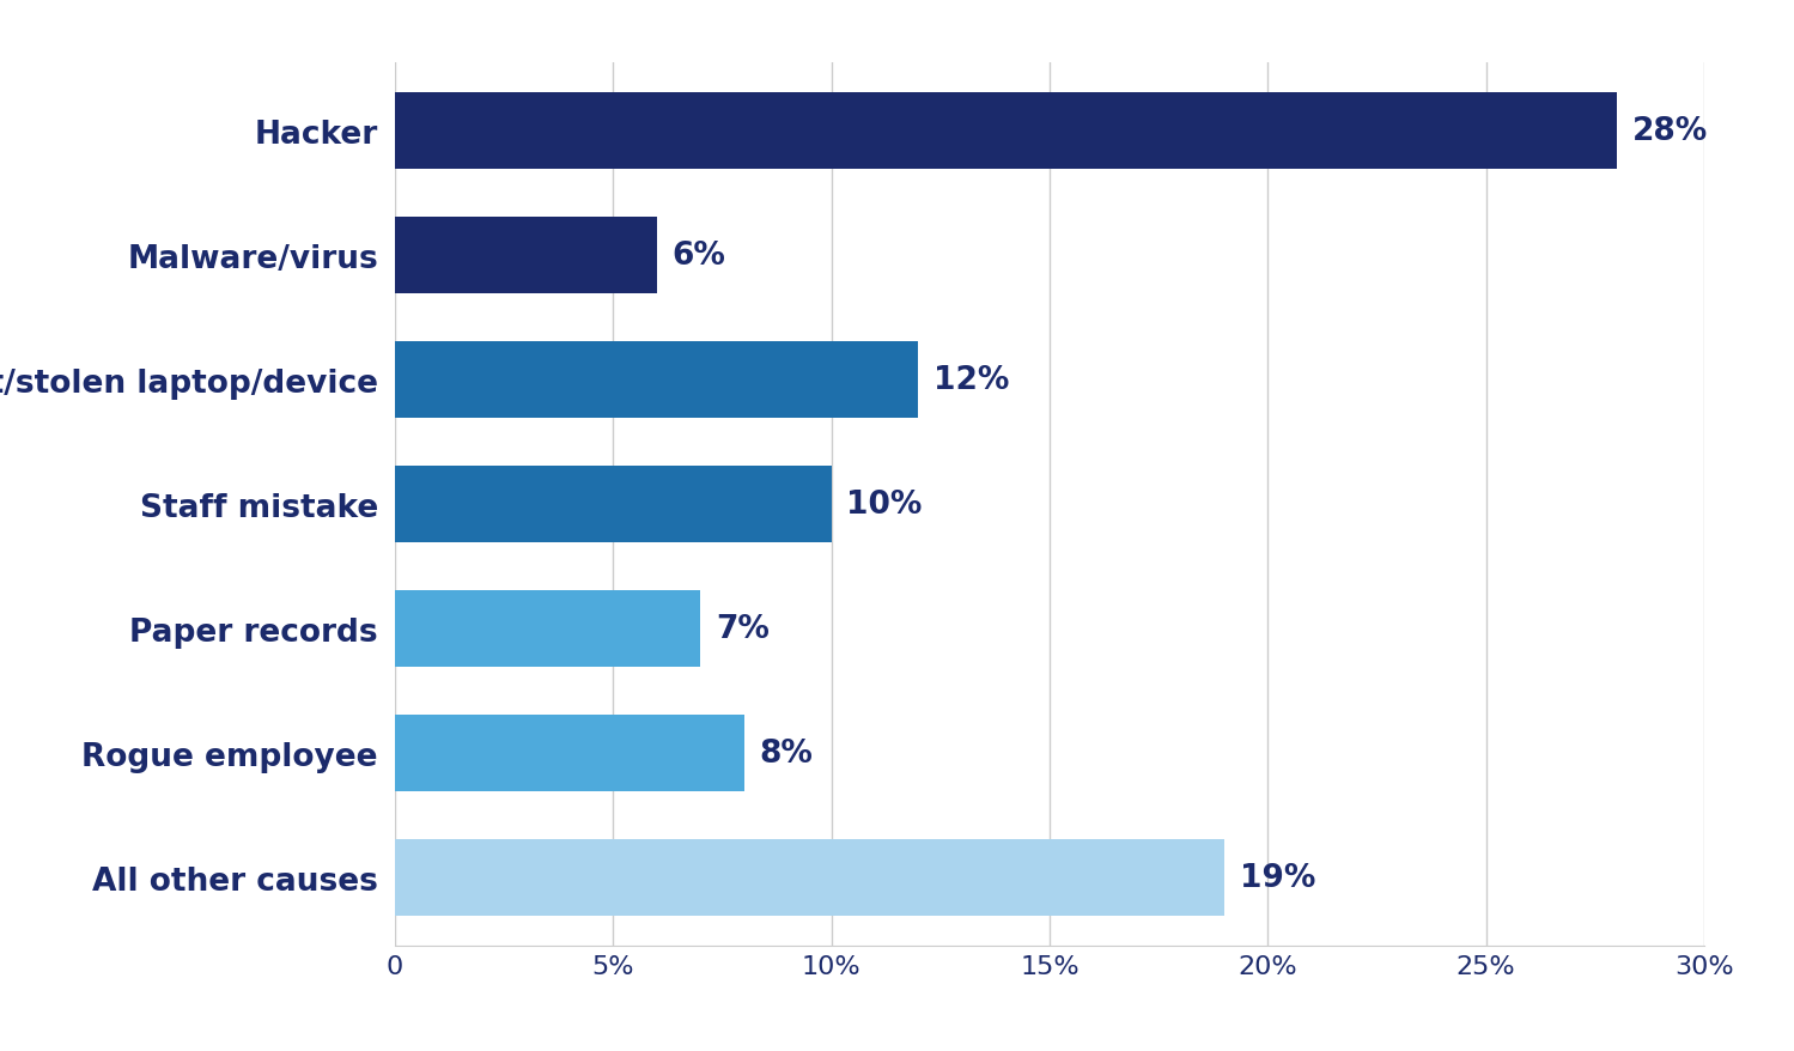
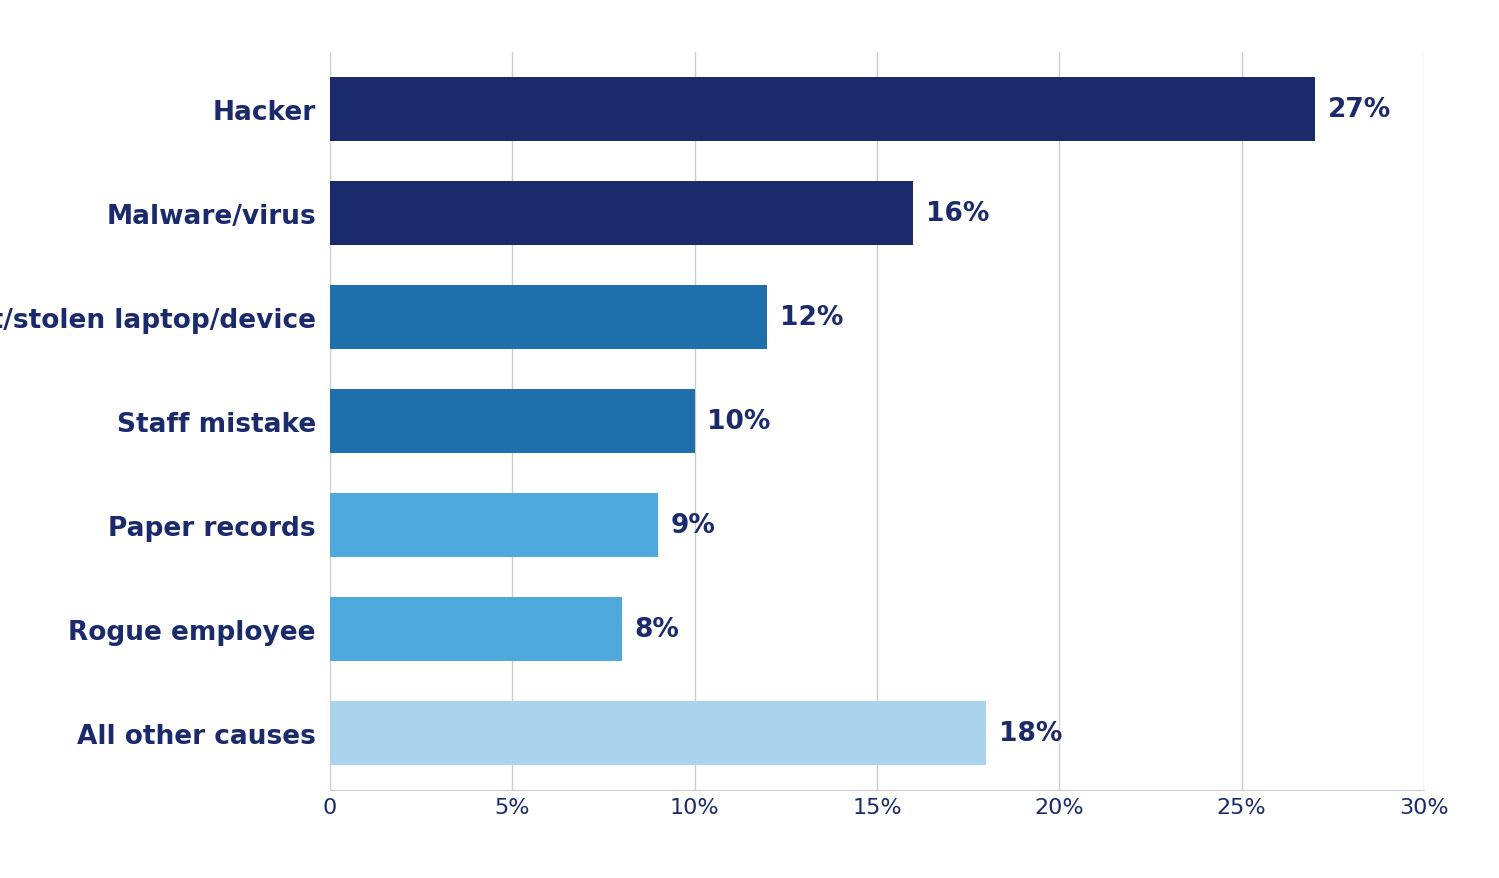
Hacker: 28% -> 27%
Malware/virus: 6% -> 16%
Paper records: 7% -> 9%
All other causes: 19% -> 18%
